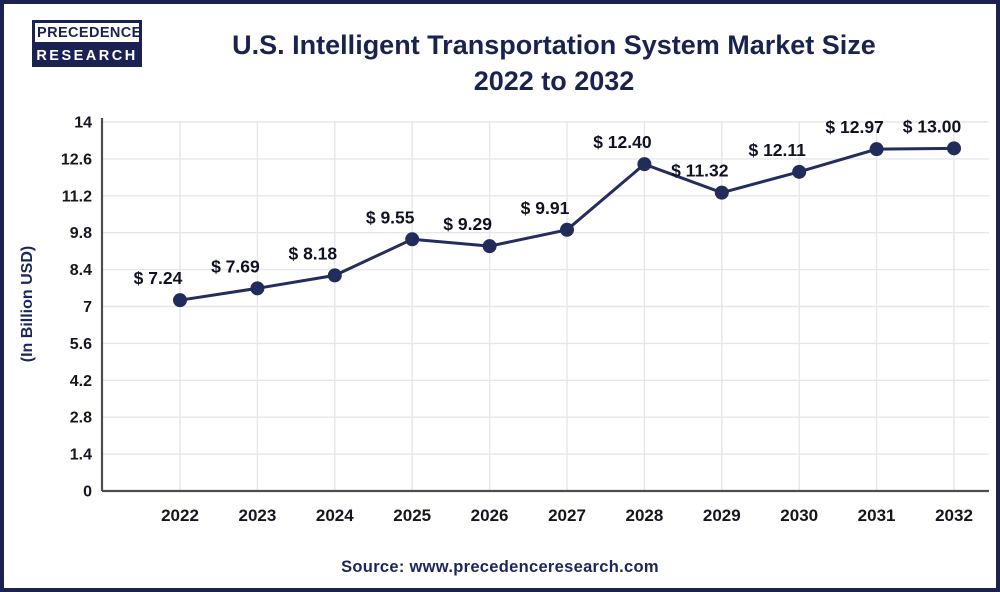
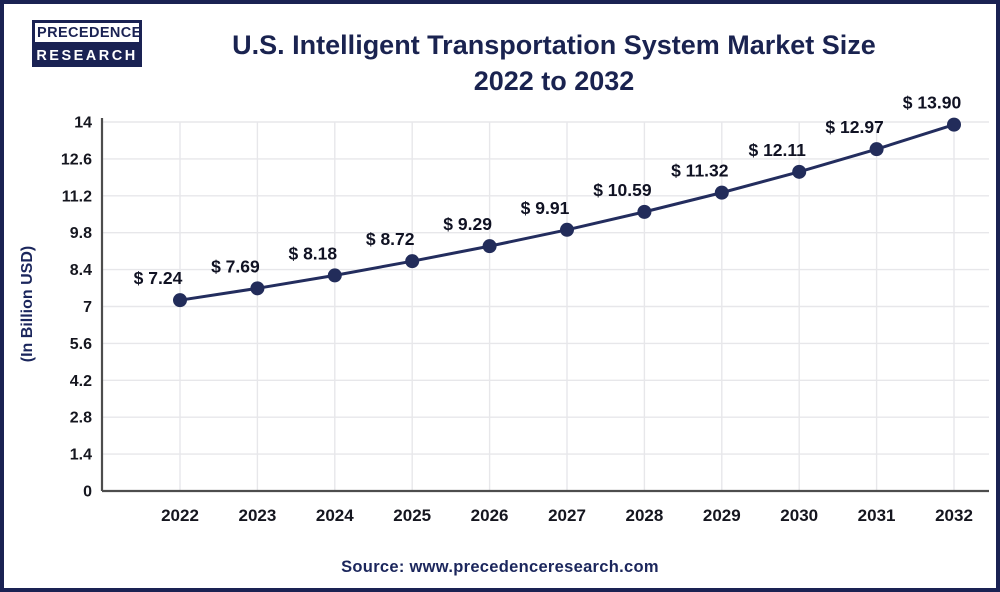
2025: 9.55 -> 8.72
2028: 12.40 -> 10.59
2032: 13.00 -> 13.90
